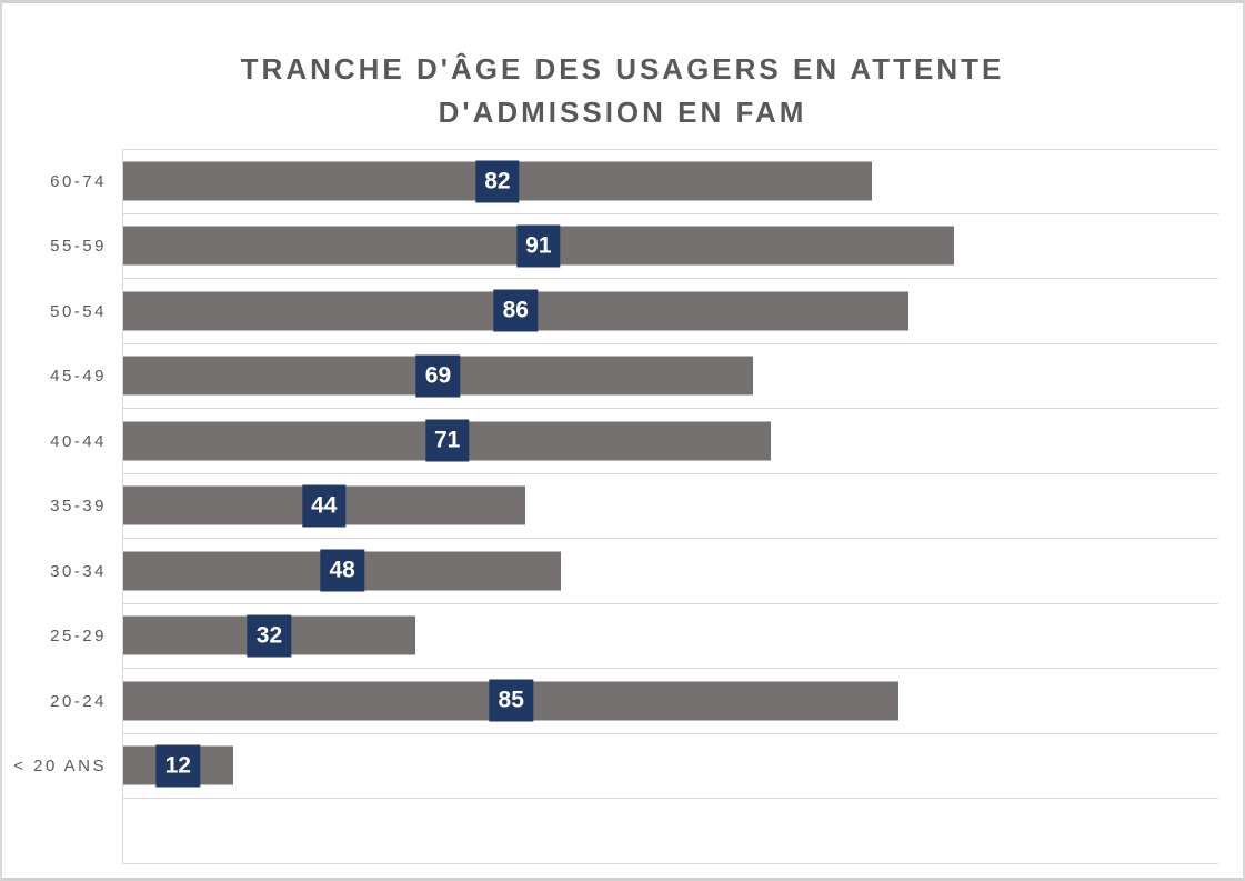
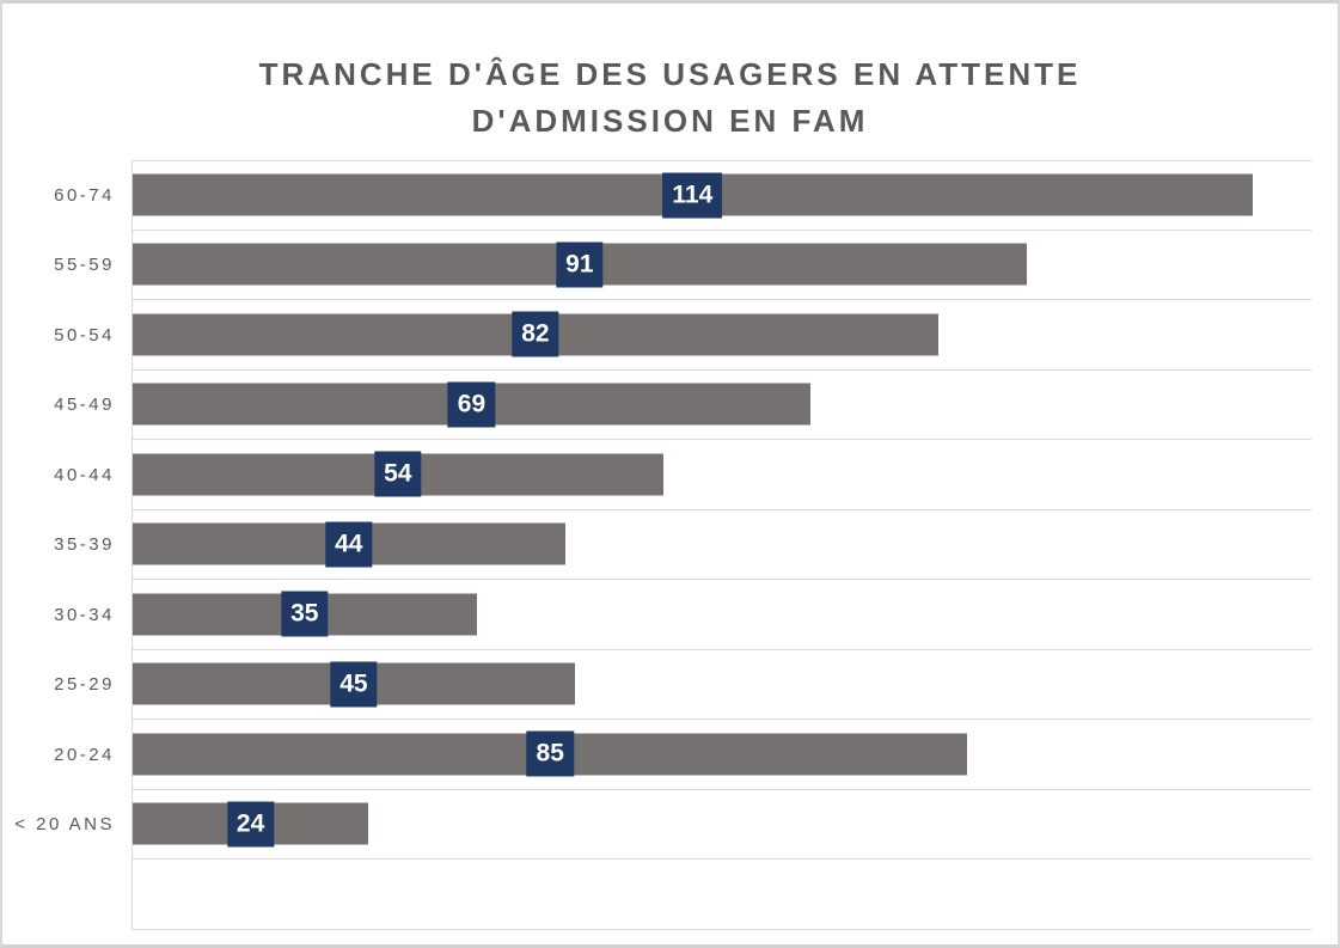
60-74: 82 -> 114
50-54: 86 -> 82
40-44: 71 -> 54
30-34: 48 -> 35
25-29: 32 -> 45
< 20 ANS: 12 -> 24
